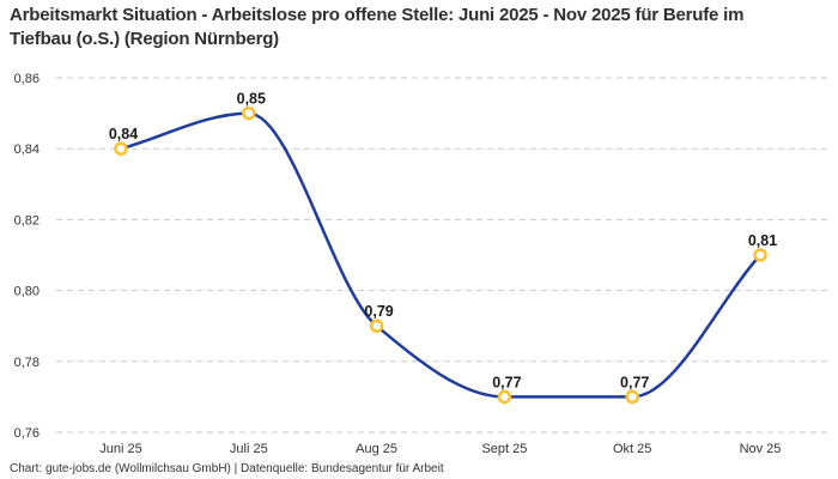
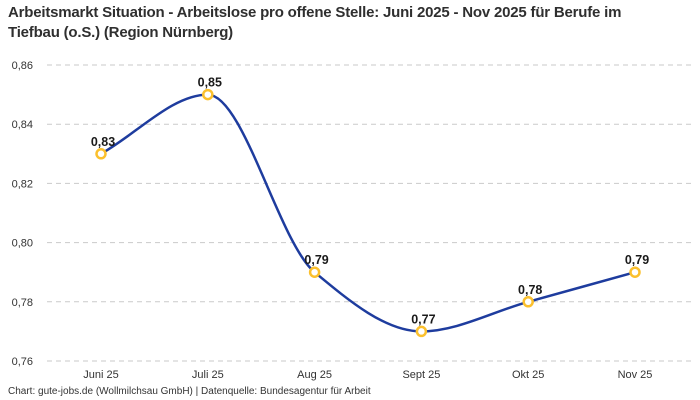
Juni 25: 0,84 -> 0,83
Okt 25: 0,77 -> 0,78
Nov 25: 0,81 -> 0,79
